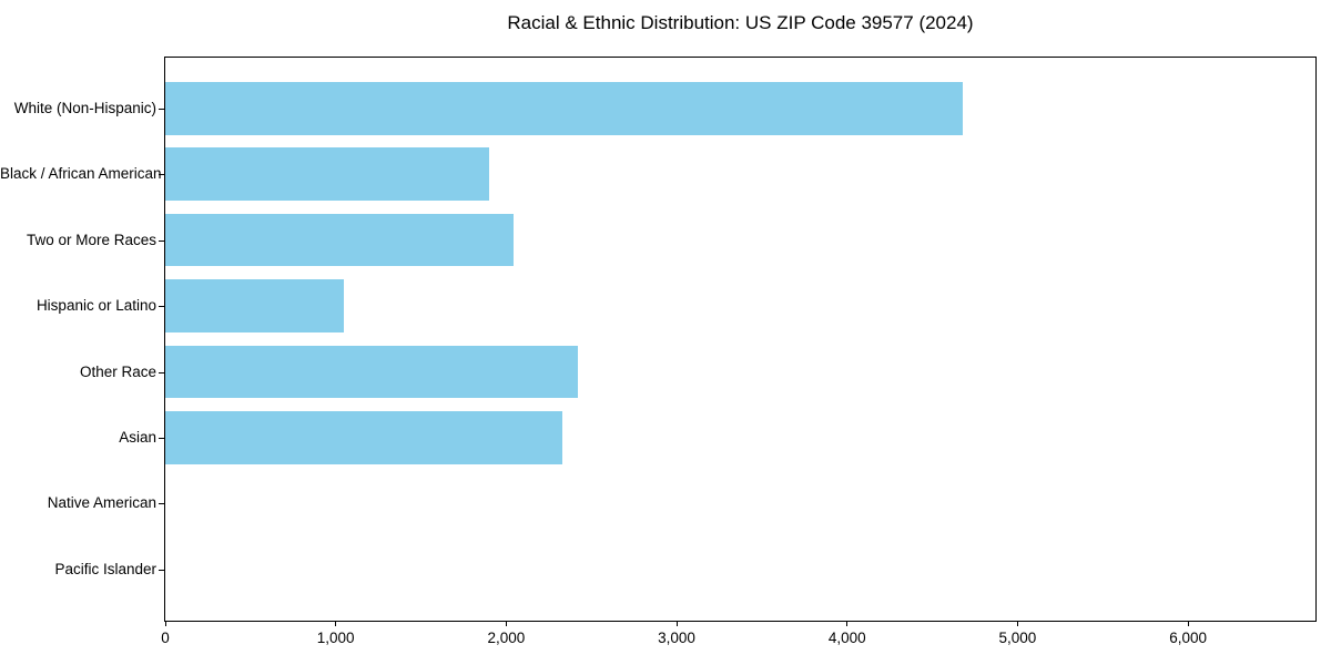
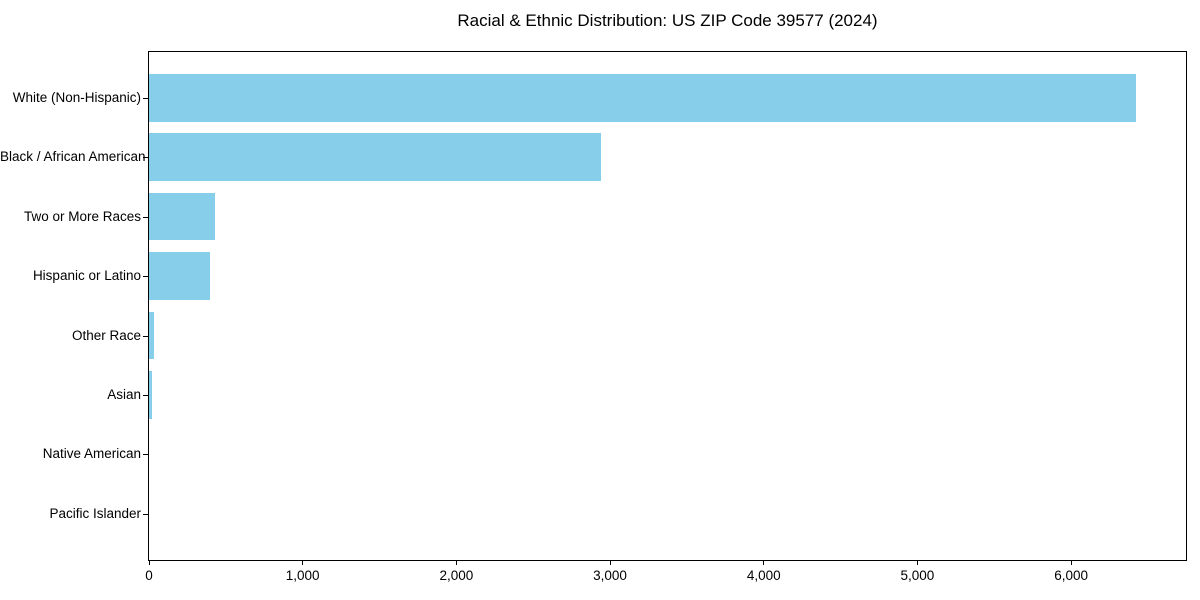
White (Non-Hispanic): 4680 -> 6420
Black / African American: 1900 -> 2940
Two or More Races: 2040 -> 430
Hispanic or Latino: 1050 -> 400
Other Race: 2420 -> 30
Asian: 2330 -> 20
